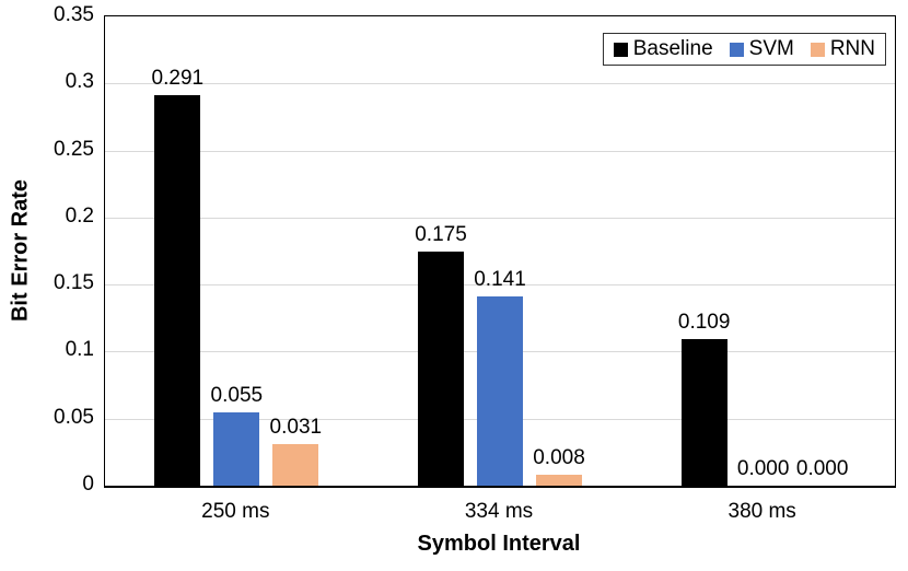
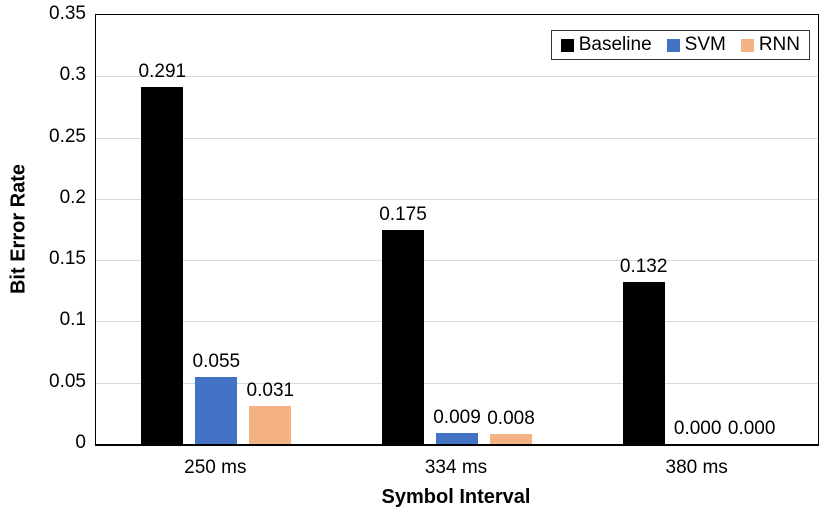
SVM/334 ms: 0.141 -> 0.009
Baseline/380 ms: 0.109 -> 0.132
